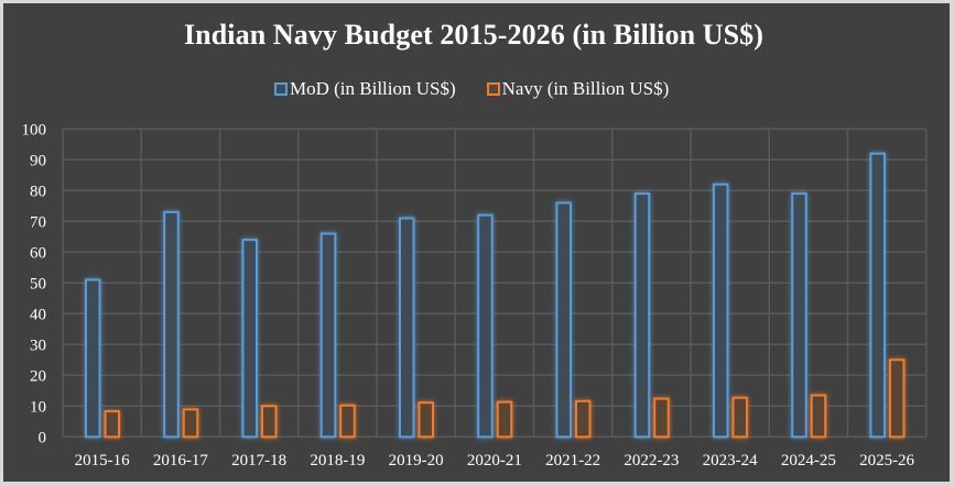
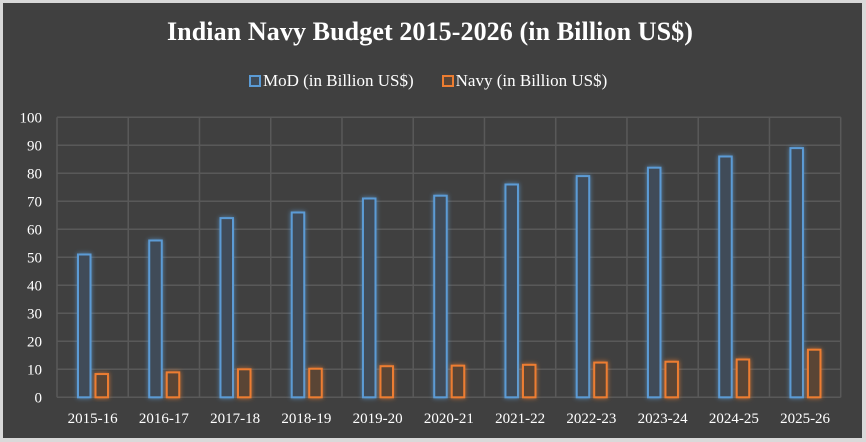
MoD (in Billion US$)/2016-17: 73 -> 56
MoD (in Billion US$)/2024-25: 79 -> 86
MoD (in Billion US$)/2025-26: 92 -> 89
Navy (in Billion US$)/2025-26: 25 -> 17
